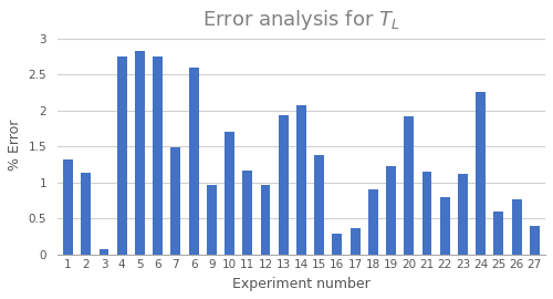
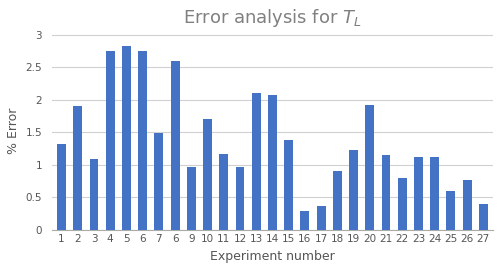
2: 1.13 -> 1.90
3: 0.07 -> 1.08
13: 1.93 -> 2.10
24: 2.25 -> 1.12
